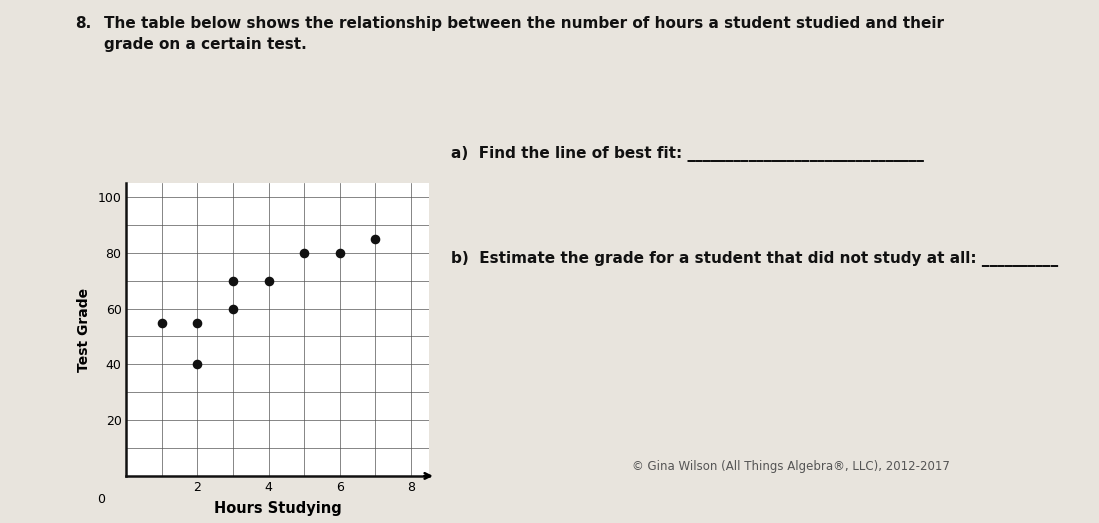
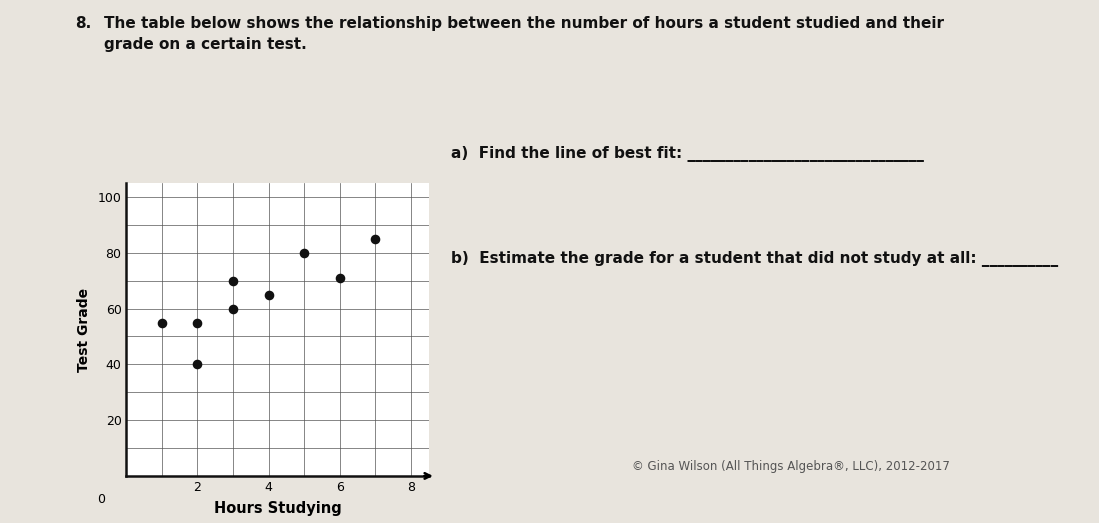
4: 70 -> 65
6: 80 -> 71
